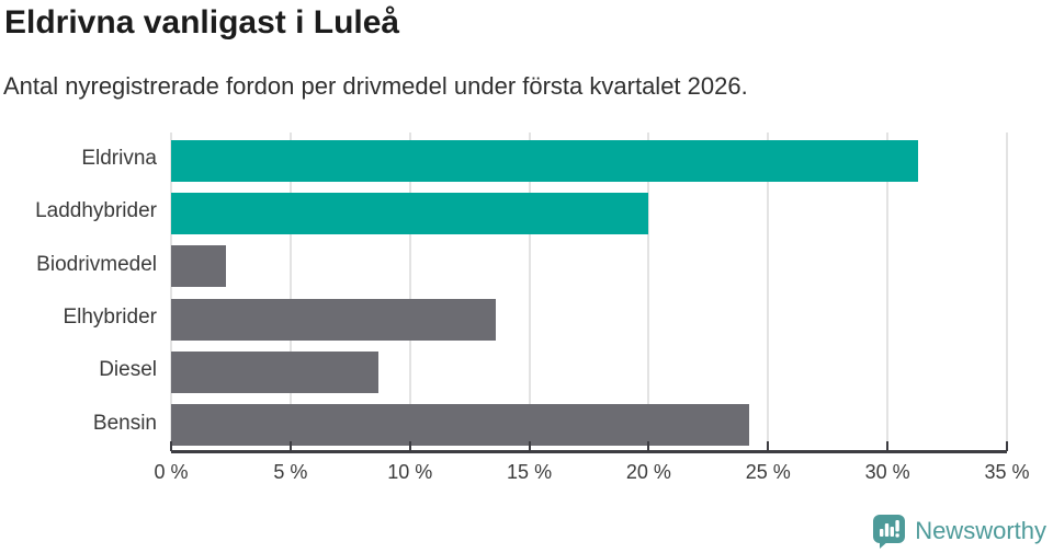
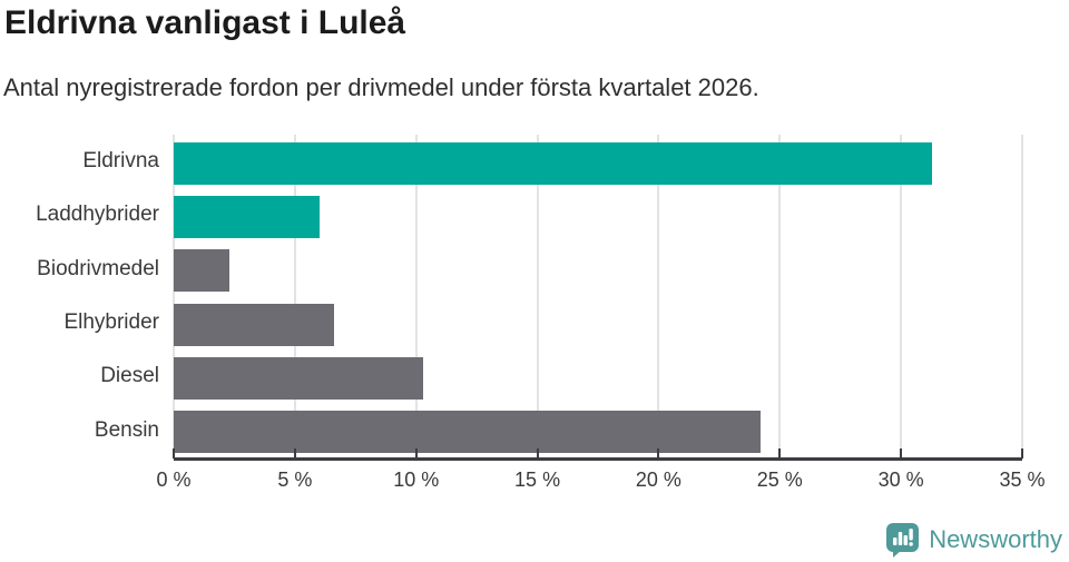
Laddhybrider: 20.0% -> 6.0%
Elhybrider: 13.6% -> 6.6%
Diesel: 8.7% -> 10.3%
